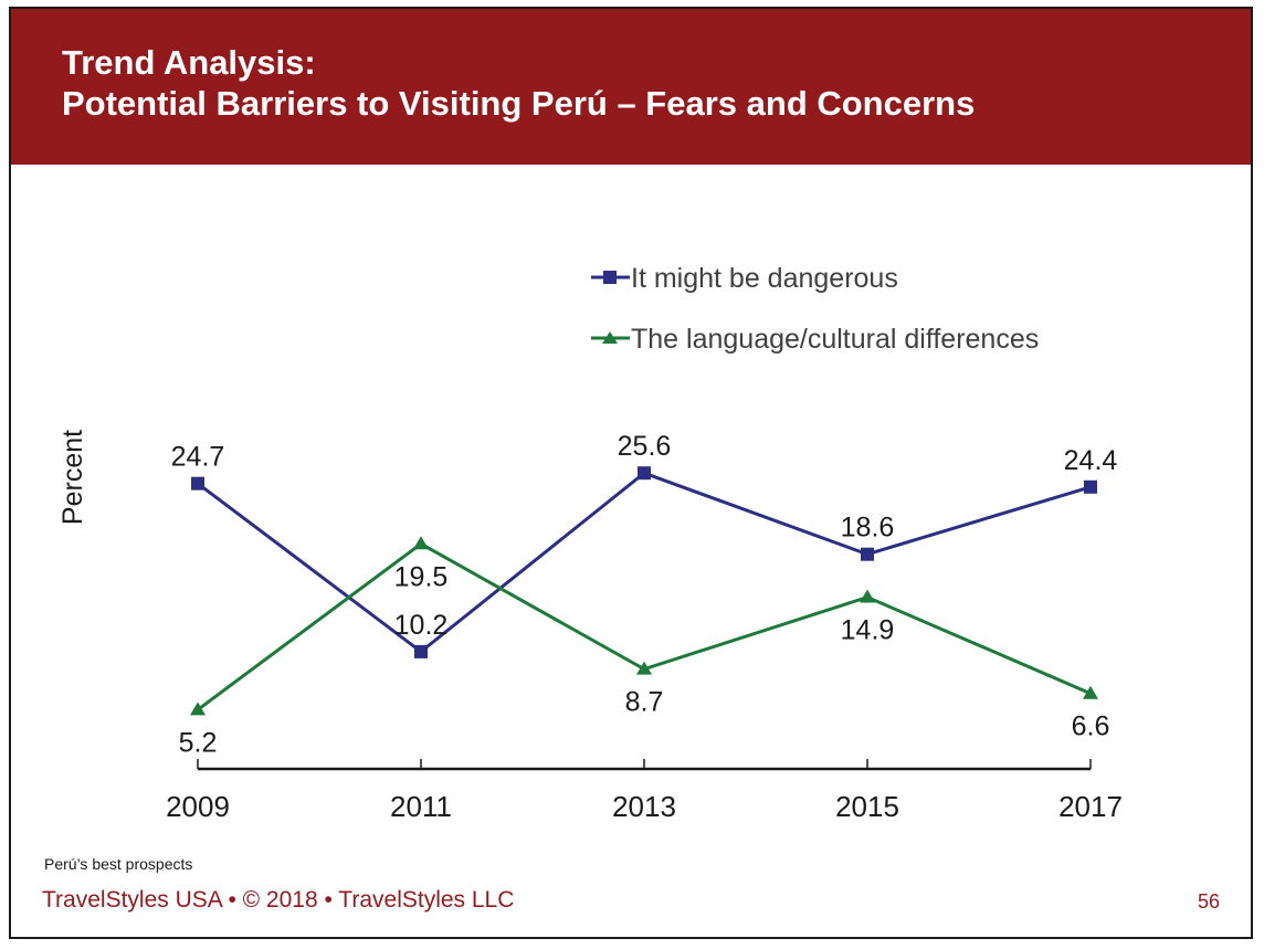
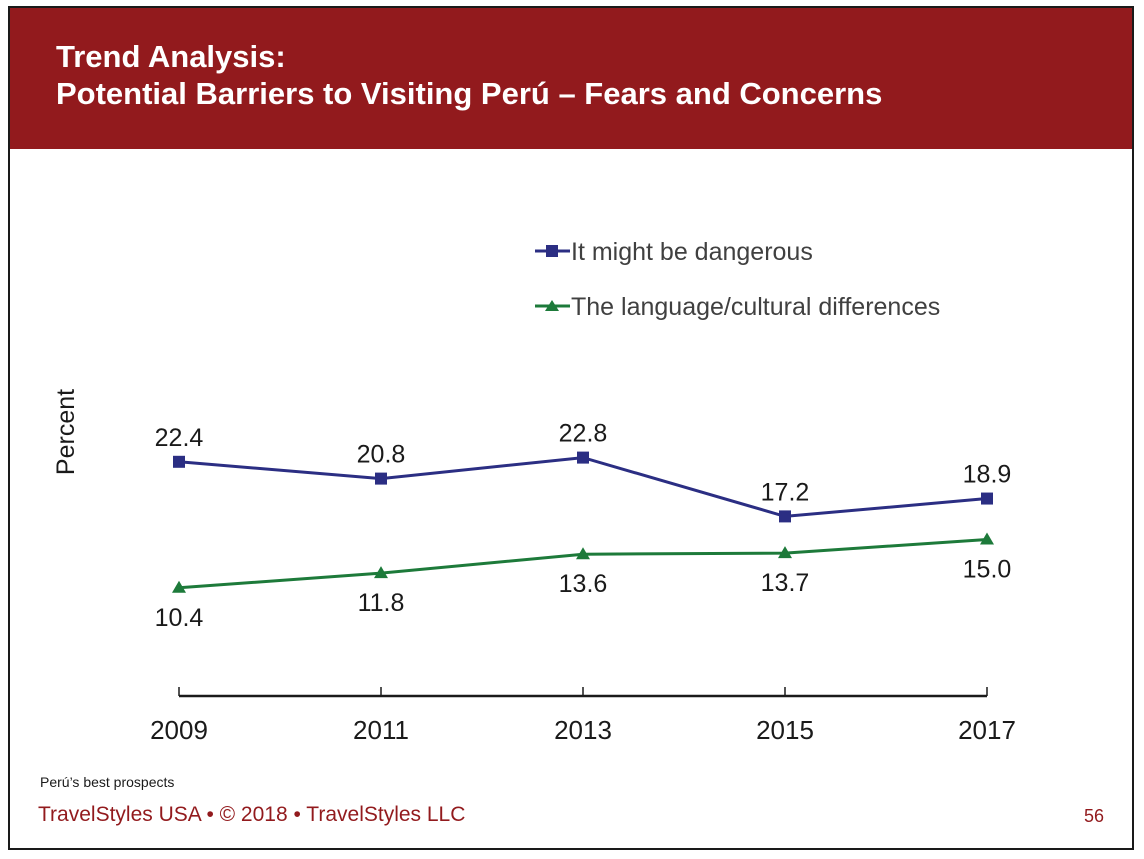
It might be dangerous/2009: 24.7 -> 22.4
The language/cultural differences/2009: 5.2 -> 10.4
It might be dangerous/2011: 10.2 -> 20.8
The language/cultural differences/2011: 19.5 -> 11.8
It might be dangerous/2013: 25.6 -> 22.8
The language/cultural differences/2013: 8.7 -> 13.6
It might be dangerous/2015: 18.6 -> 17.2
The language/cultural differences/2015: 14.9 -> 13.7
It might be dangerous/2017: 24.4 -> 18.9
The language/cultural differences/2017: 6.6 -> 15.0
